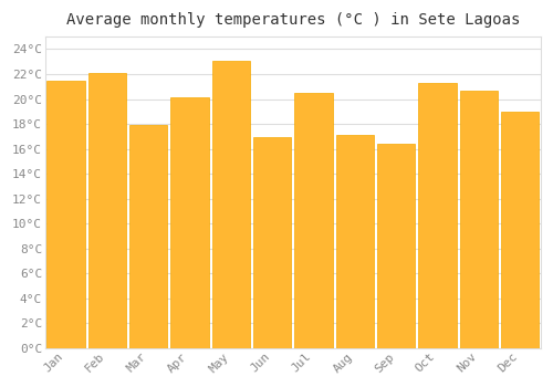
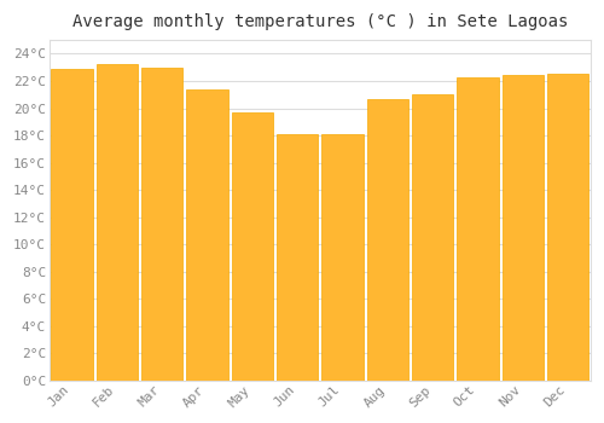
Jan: 21.5°C -> 22.9°C
Feb: 22.1°C -> 23.2°C
Mar: 17.9°C -> 23.0°C
Apr: 20.1°C -> 21.4°C
May: 23.1°C -> 19.7°C
Jun: 16.9°C -> 18.1°C
Jul: 20.5°C -> 18.1°C
Aug: 17.1°C -> 20.7°C
Sep: 16.4°C -> 21.0°C
Oct: 21.3°C -> 22.3°C
Nov: 20.7°C -> 22.4°C
Dec: 19.0°C -> 22.5°C
